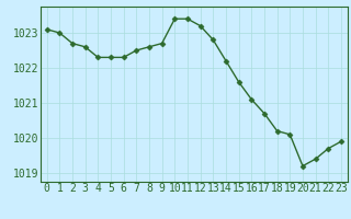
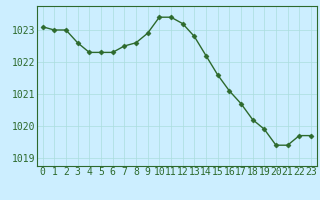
2: 1022.7 -> 1023.0
9: 1022.7 -> 1022.9
19: 1020.1 -> 1019.9
20: 1019.2 -> 1019.4
23: 1019.9 -> 1019.7
